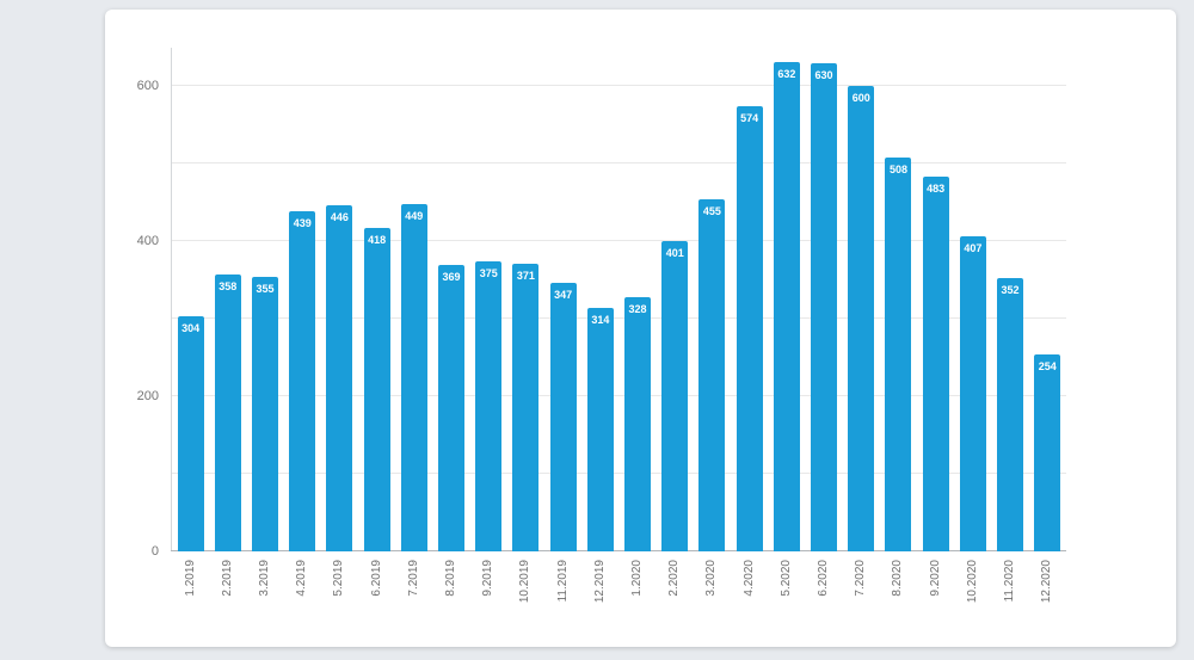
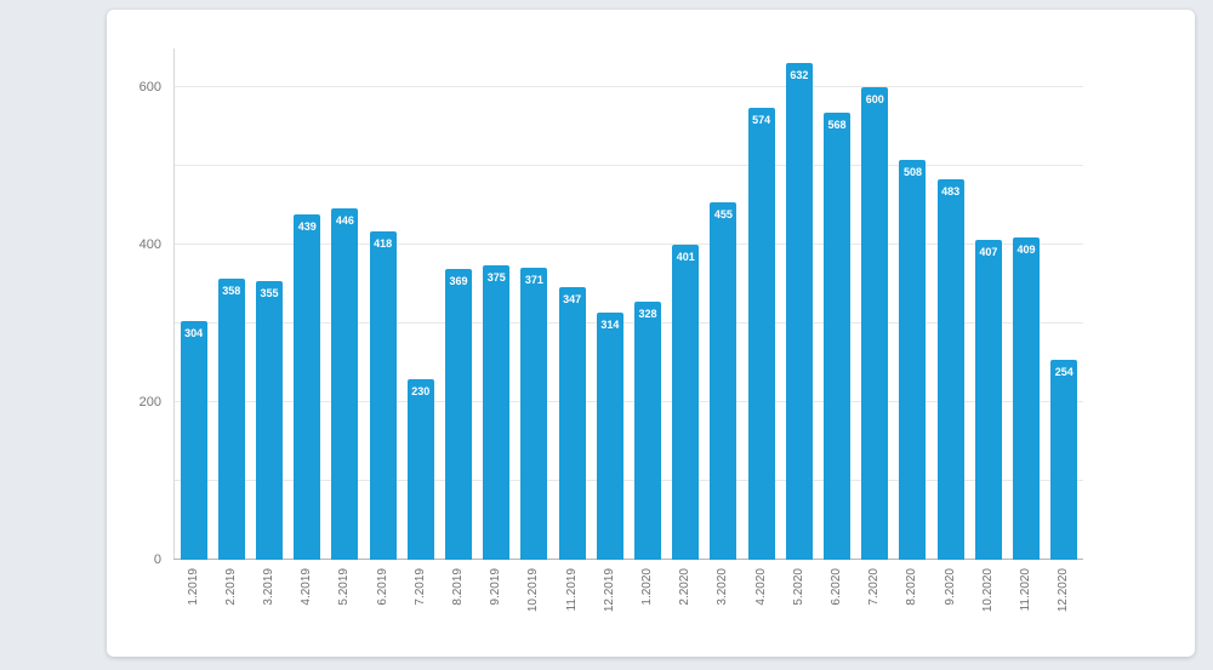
7.2019: 449 -> 230
6.2020: 630 -> 568
11.2020: 352 -> 409
